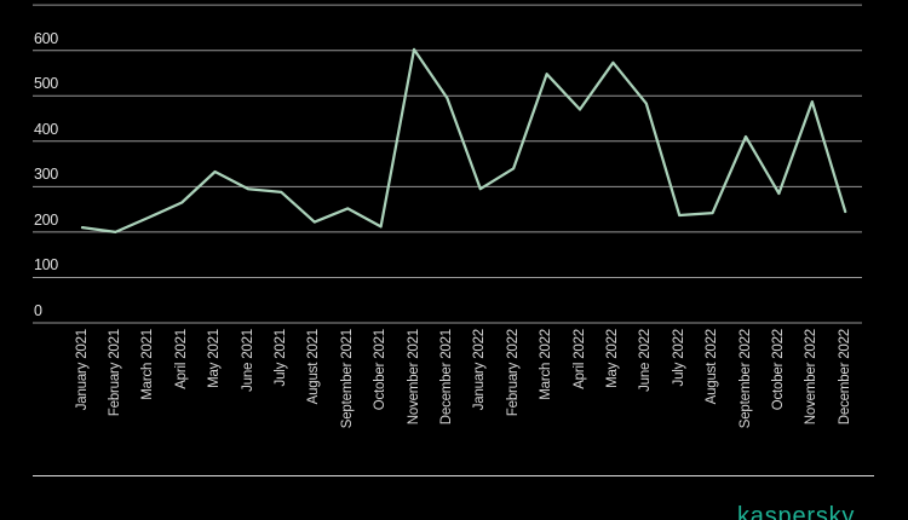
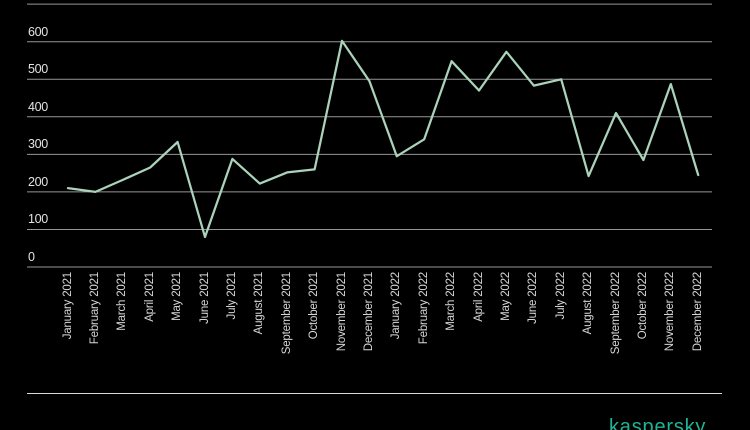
June 2021: 300 -> 80
October 2021: 210 -> 260
July 2022: 240 -> 500
